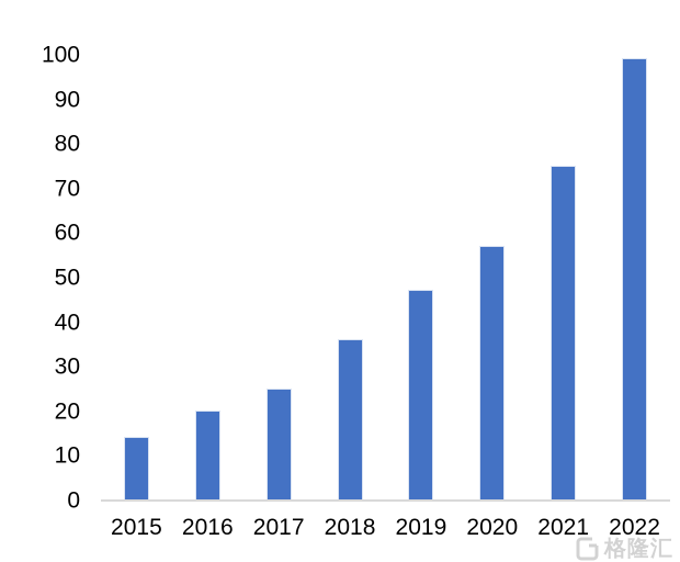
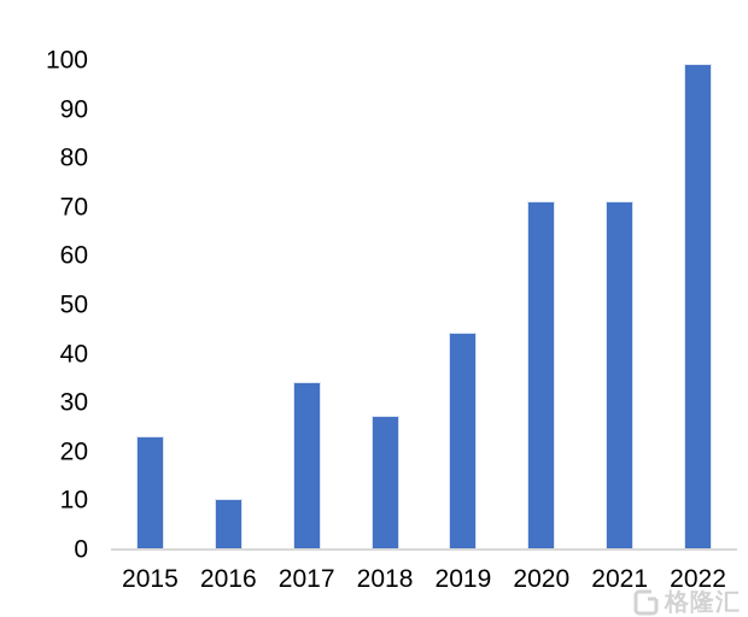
2015: 14 -> 23
2016: 20 -> 10
2017: 25 -> 34
2018: 36 -> 27
2019: 47 -> 44
2020: 57 -> 71
2021: 75 -> 71
